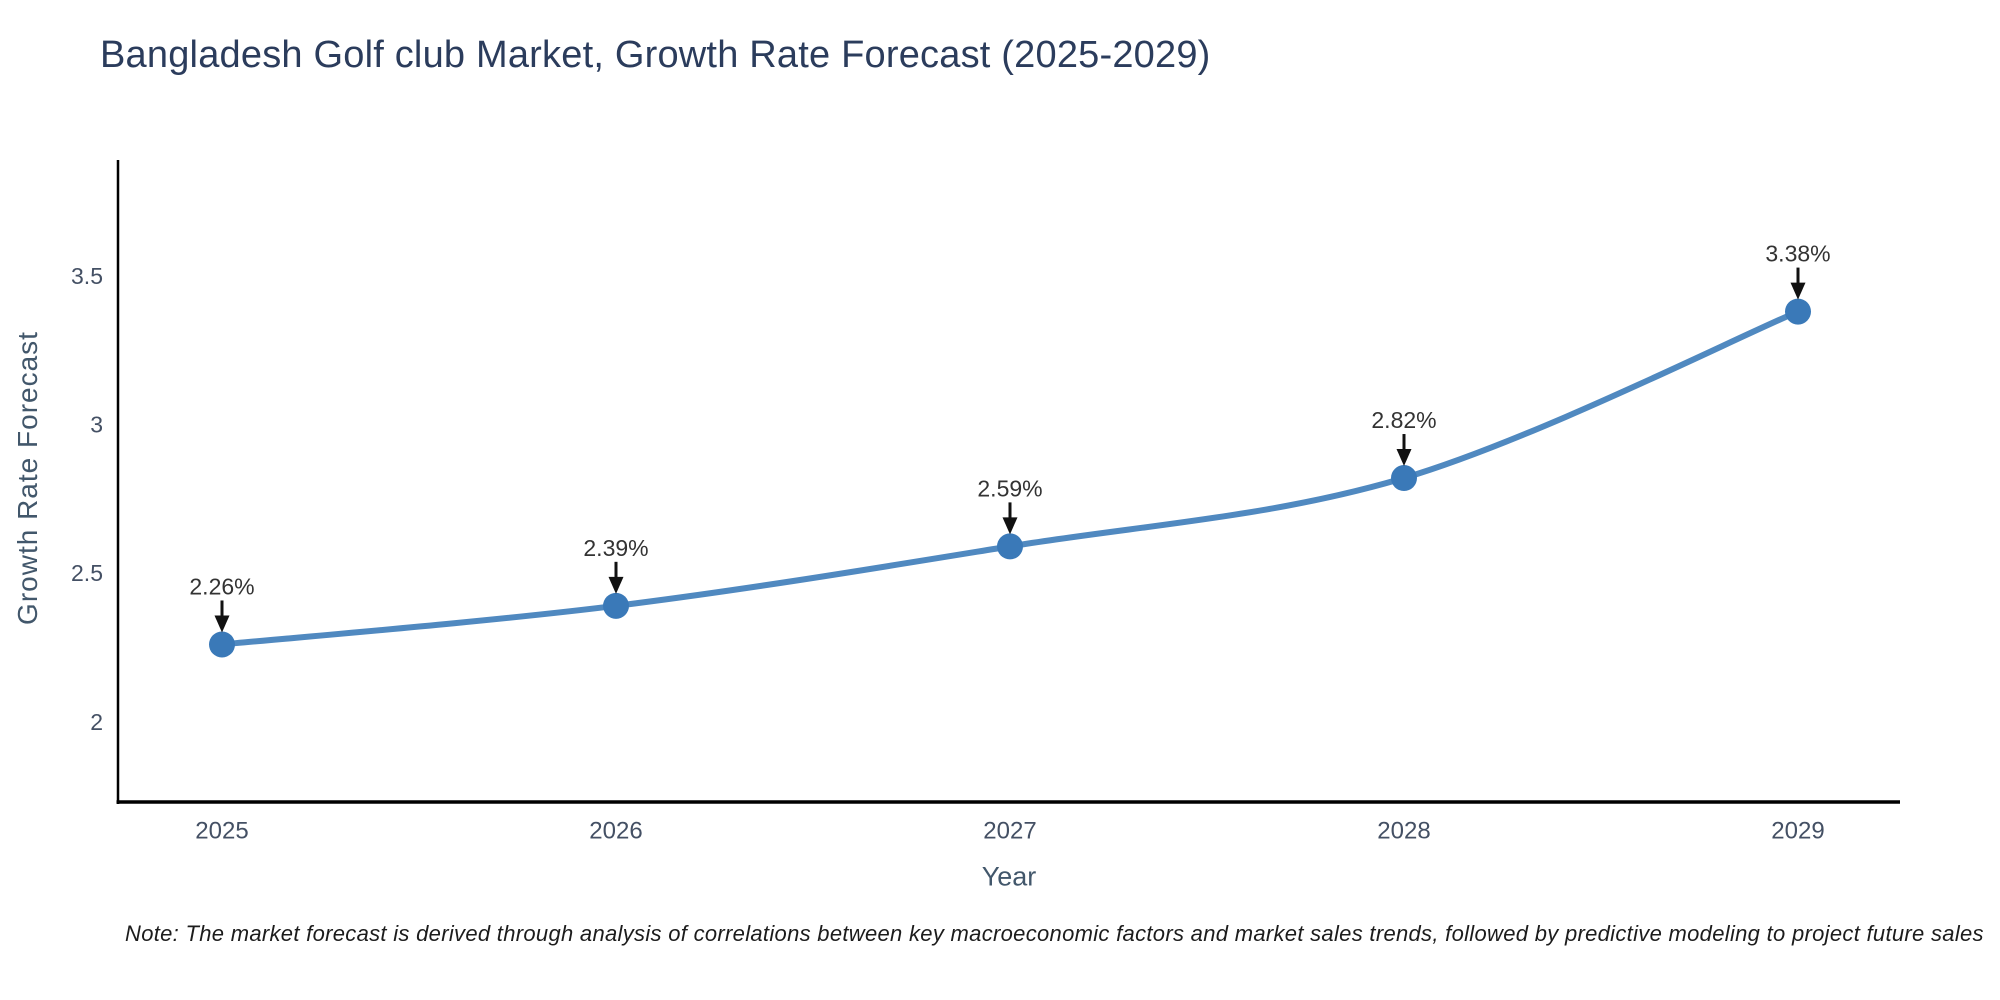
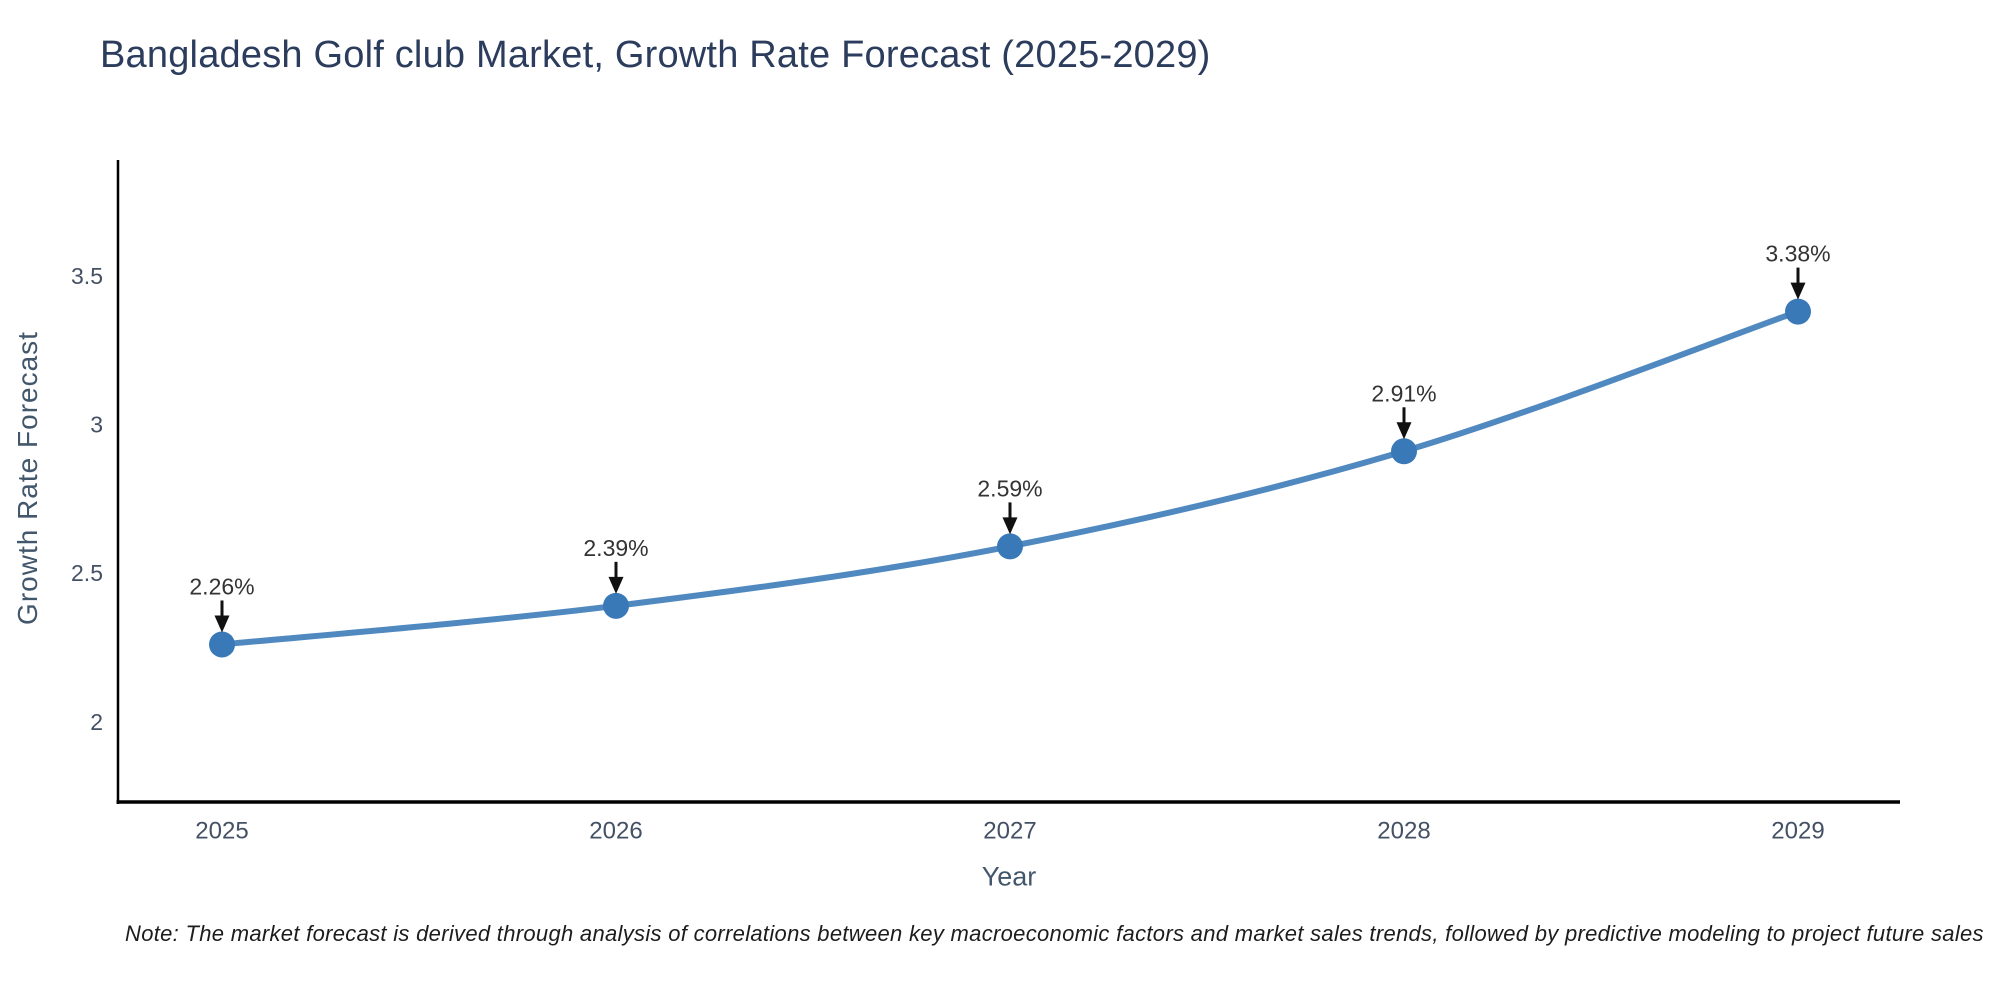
2028: 2.82% -> 2.91%
